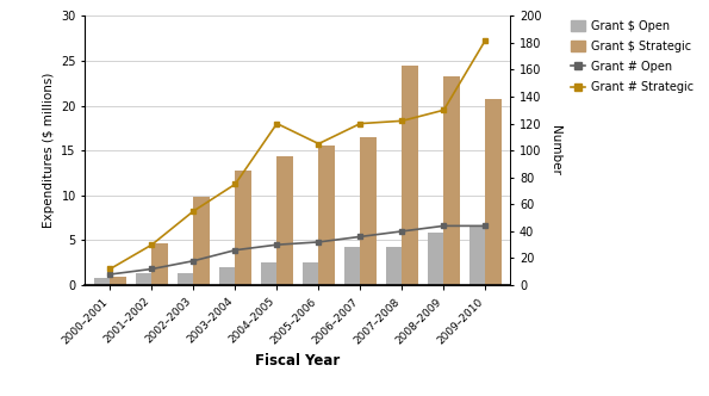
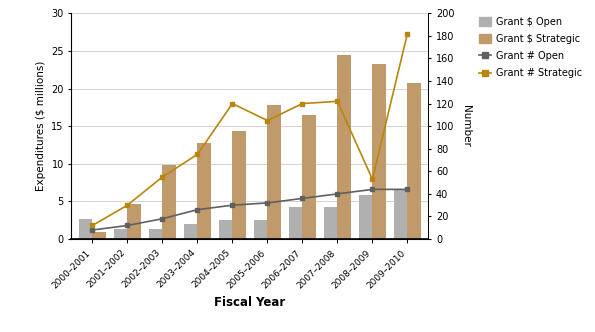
Grant $ Open/2000–2001: 0.8 -> 2.6
Grant $ Strategic/2005–2006: 15.6 -> 17.8
Grant # Strategic/2008–2009: 130 -> 53
